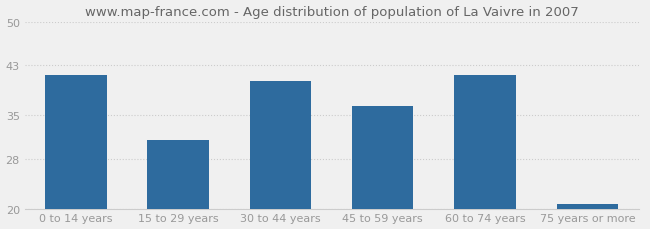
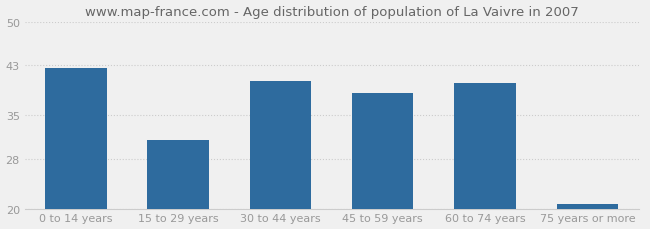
0 to 14 years: 41.5 -> 42.6
45 to 59 years: 36.5 -> 38.6
60 to 74 years: 41.5 -> 40.2
